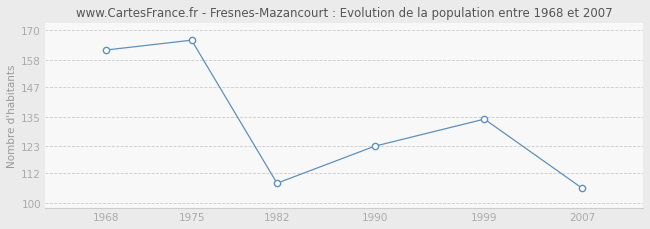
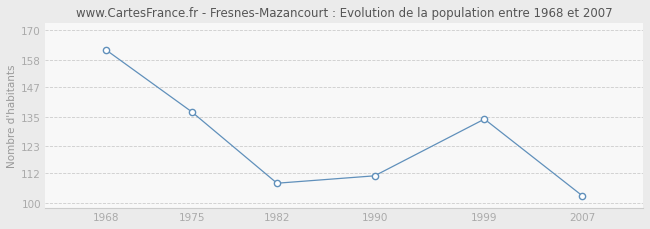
1975: 166 -> 137
1990: 123 -> 111
2007: 106 -> 103
